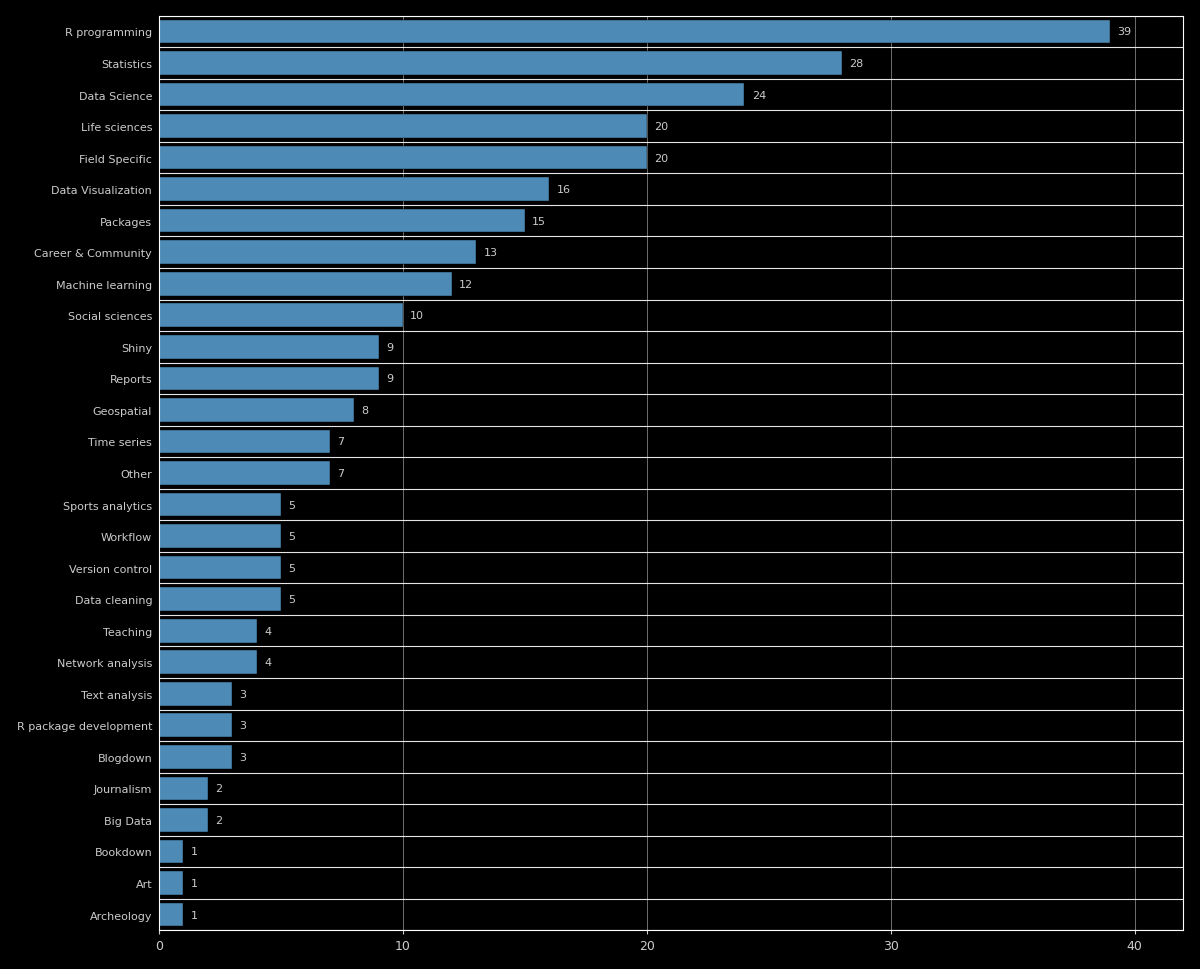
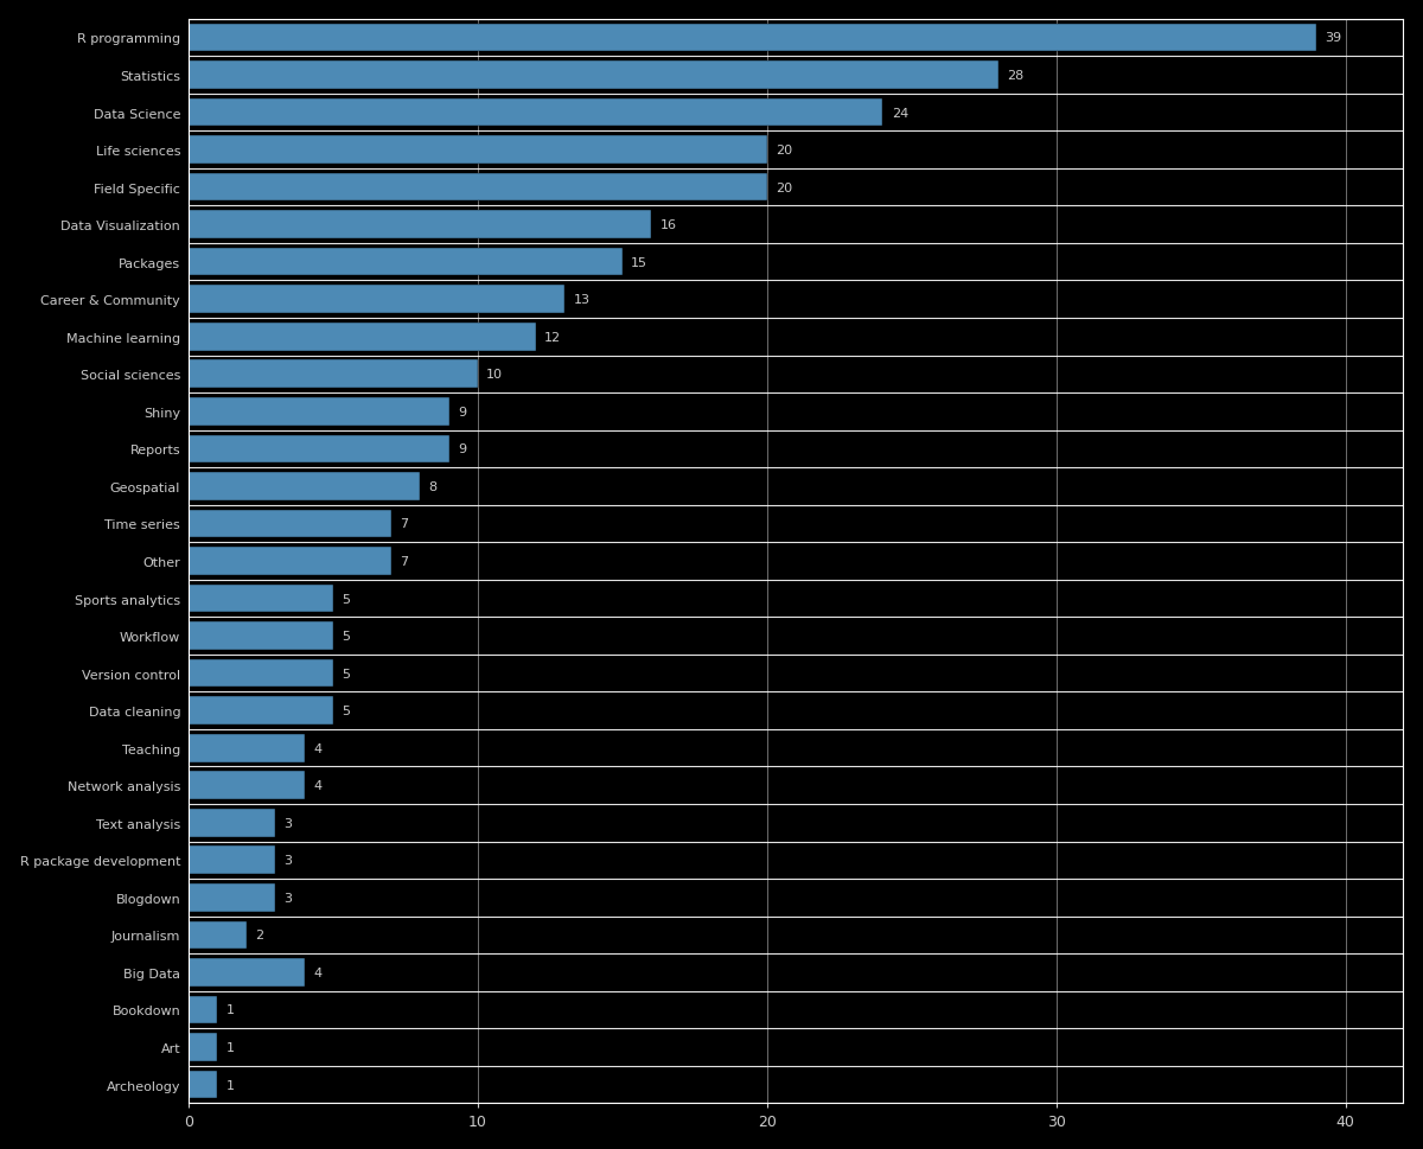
Big Data: 2 -> 4
